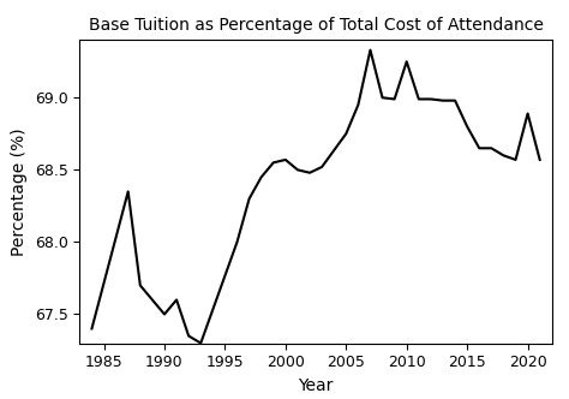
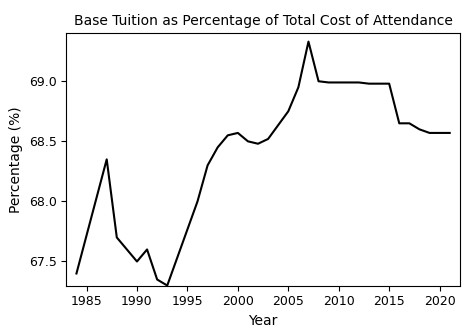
2010: 69.25 -> 68.99
2015: 68.80 -> 68.98
2020: 68.89 -> 68.57
